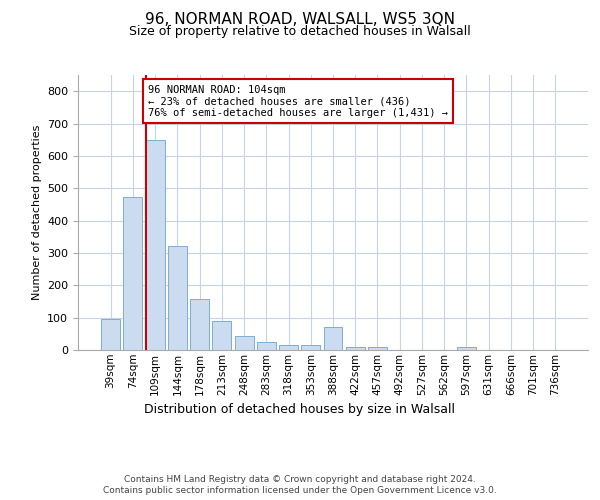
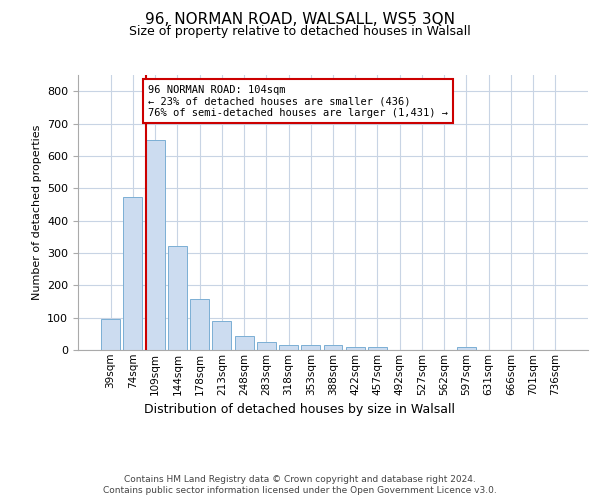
388sqm: 70 -> 15
